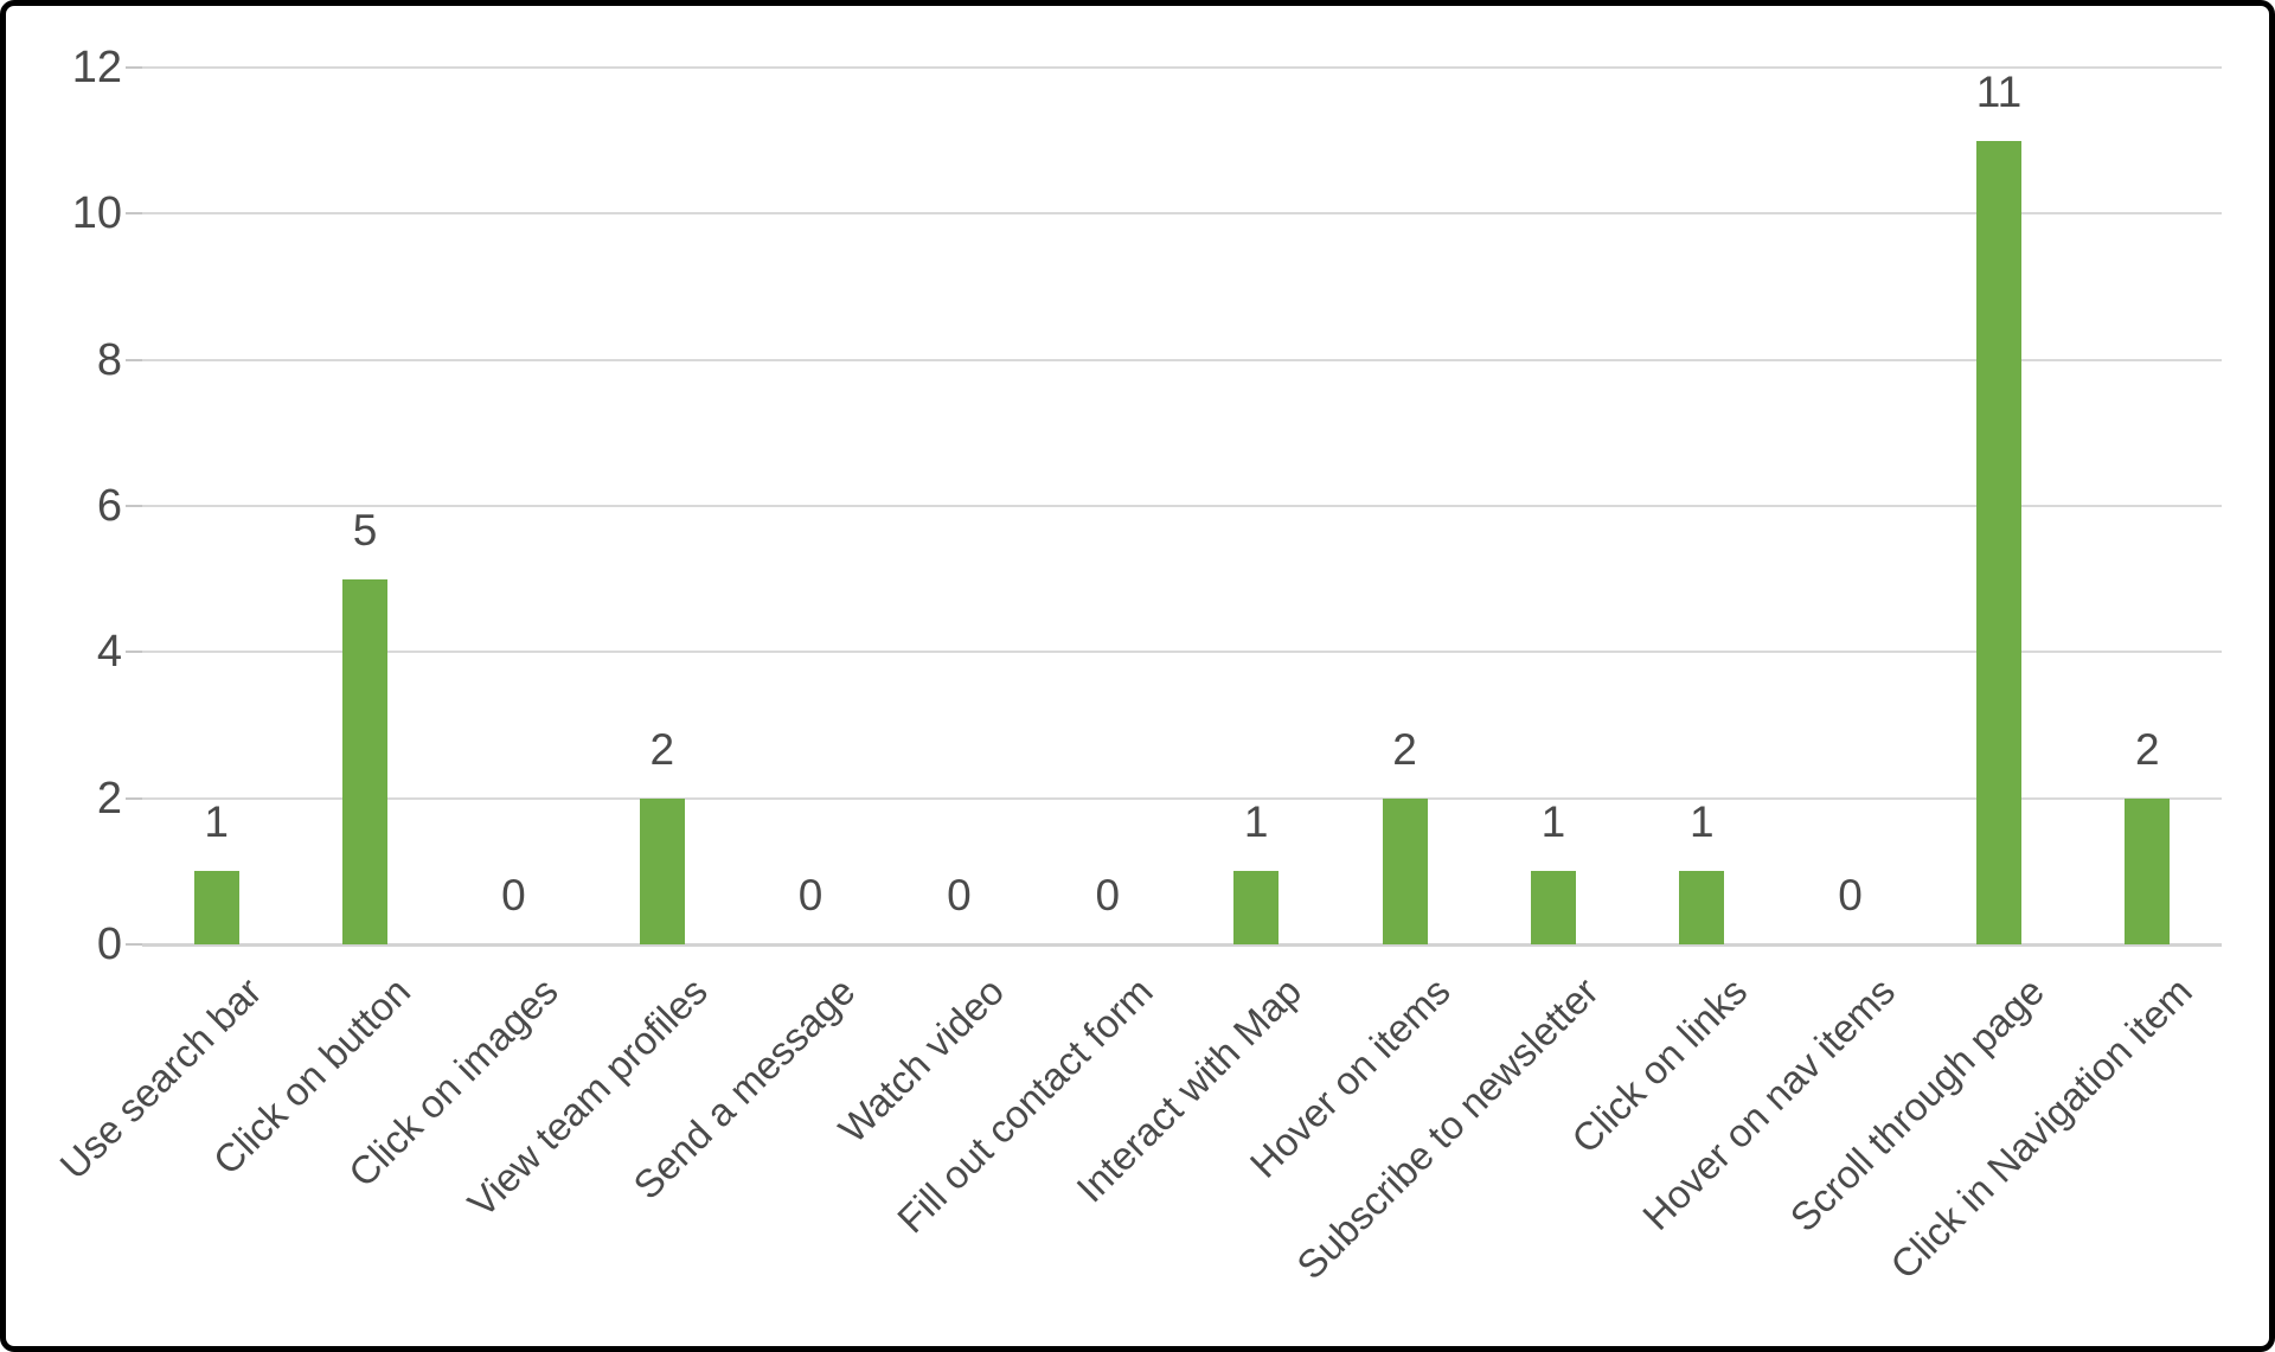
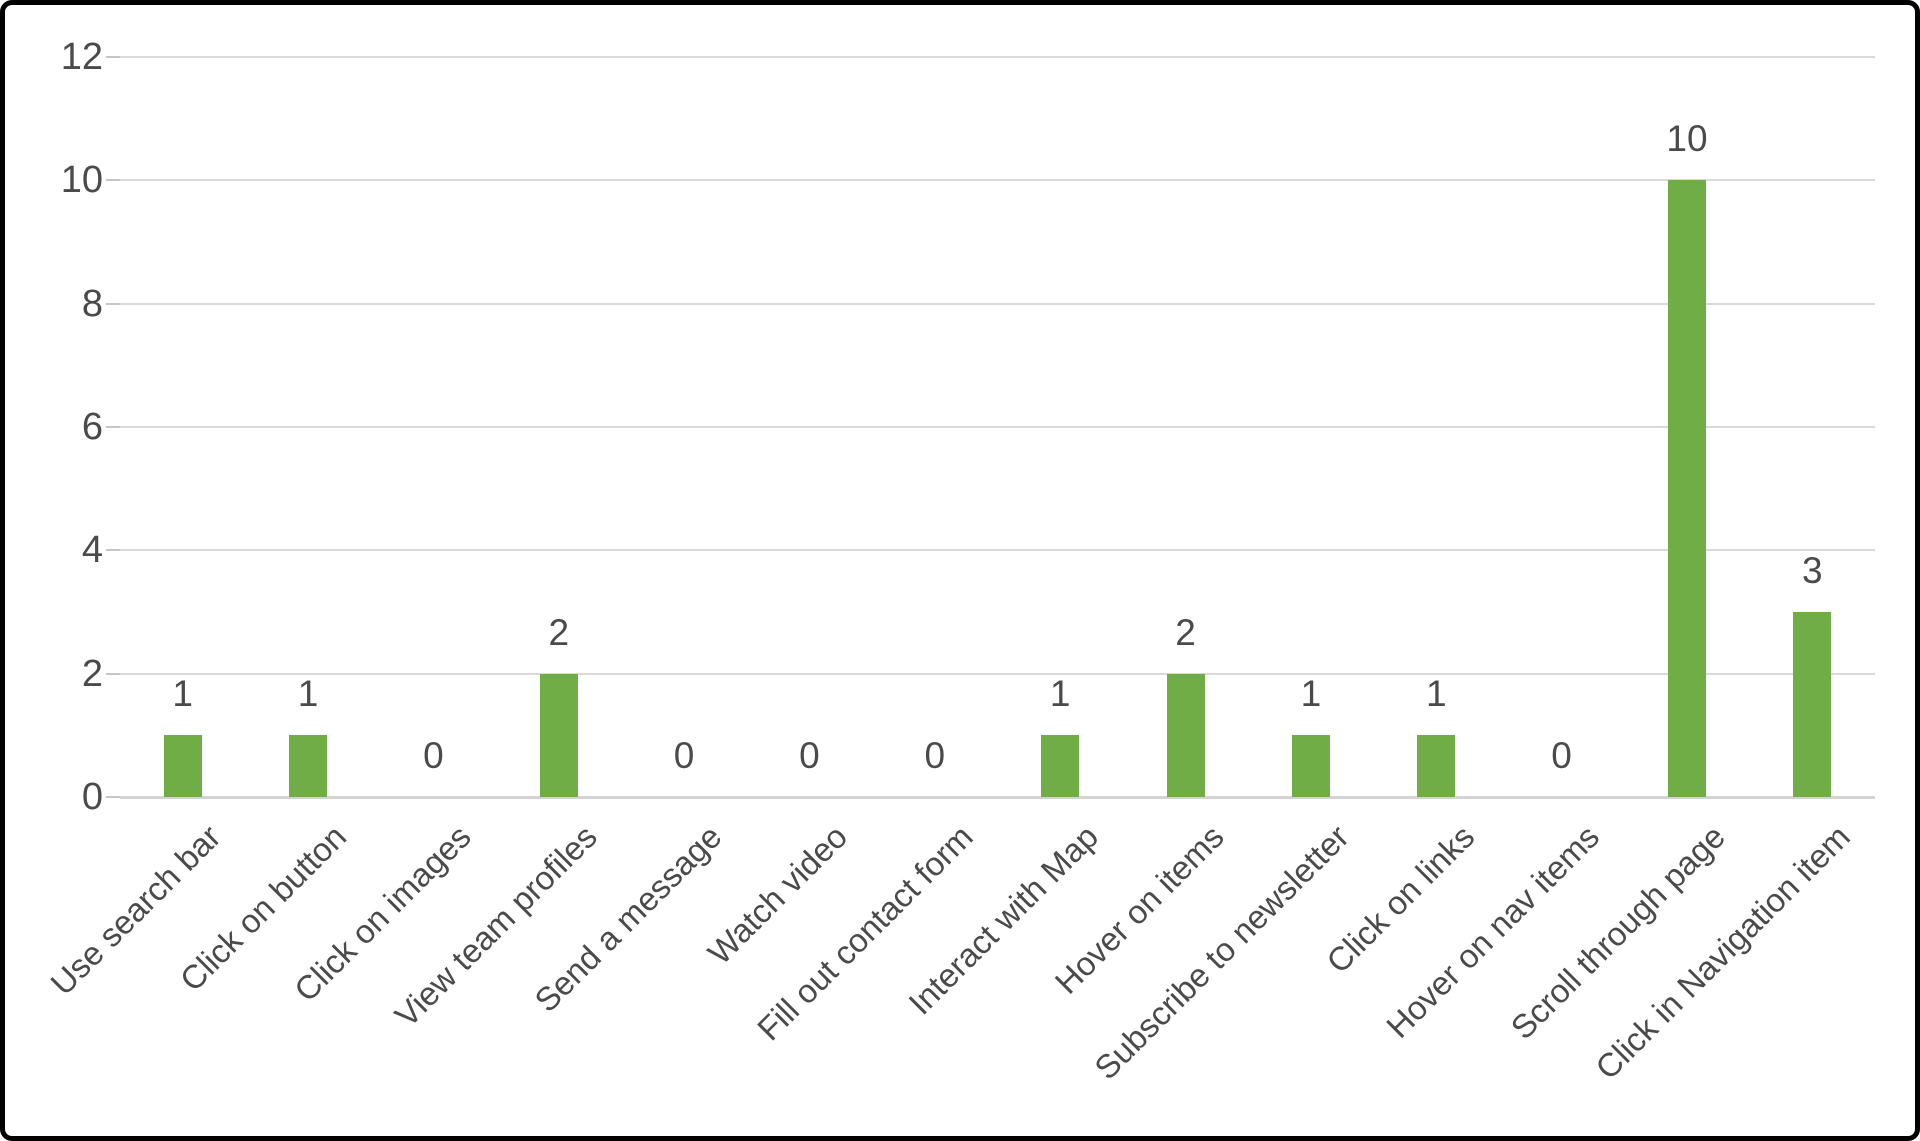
Click on button: 5 -> 1
Scroll through page: 11 -> 10
Click in Navigation item: 2 -> 3
